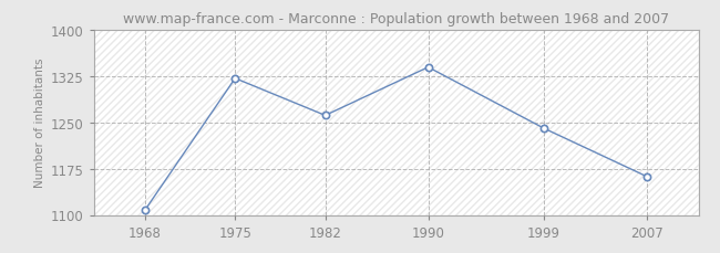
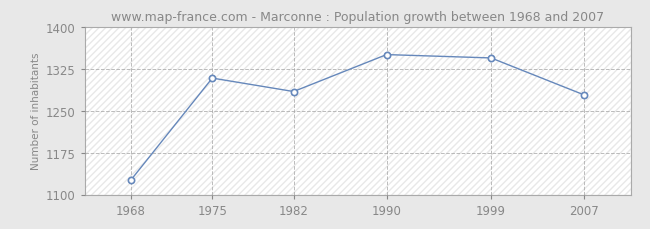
1968: 1108 -> 1126
1975: 1321 -> 1308
1982: 1261 -> 1284
1990: 1339 -> 1350
1999: 1240 -> 1344
2007: 1162 -> 1278
